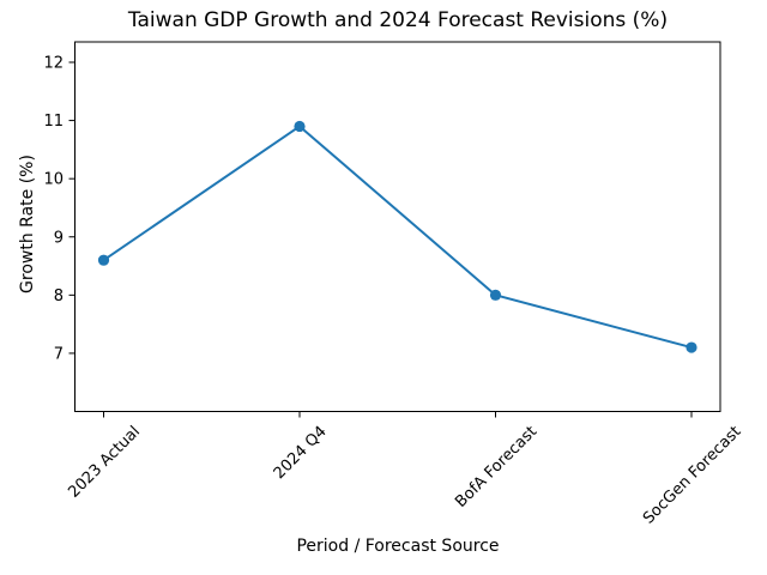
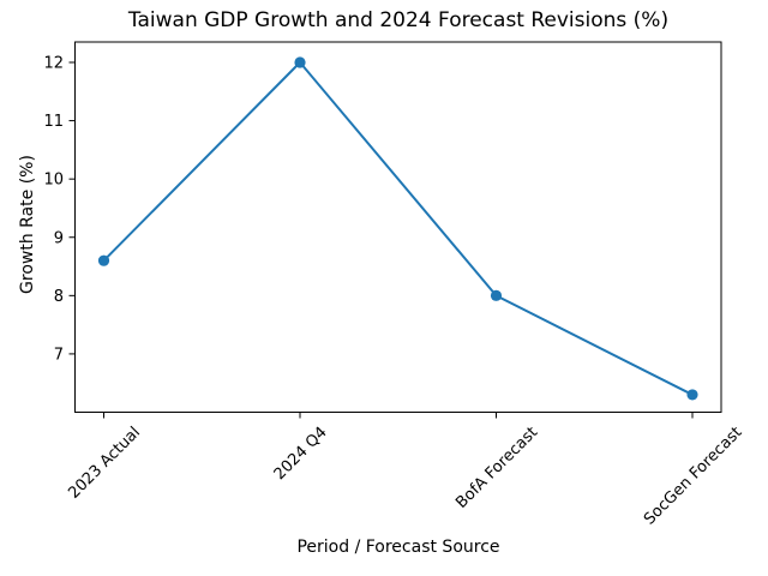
2024 Q4: 10.9 -> 12.0
SocGen Forecast: 7.1 -> 6.3
